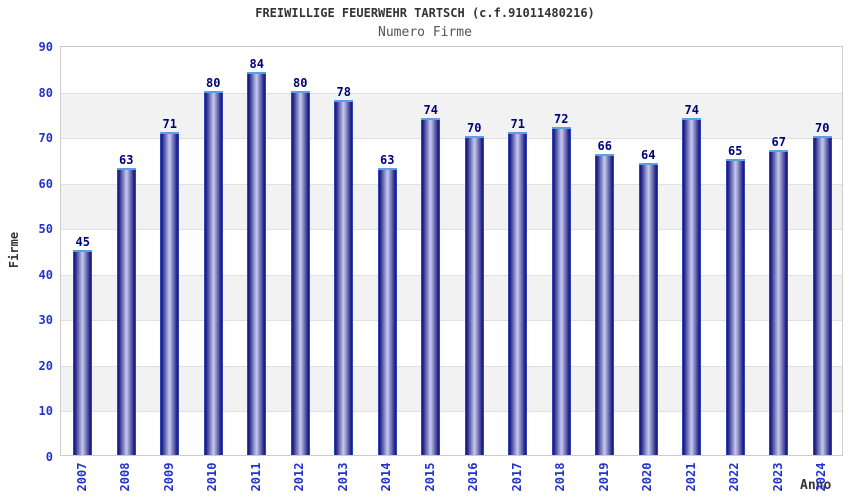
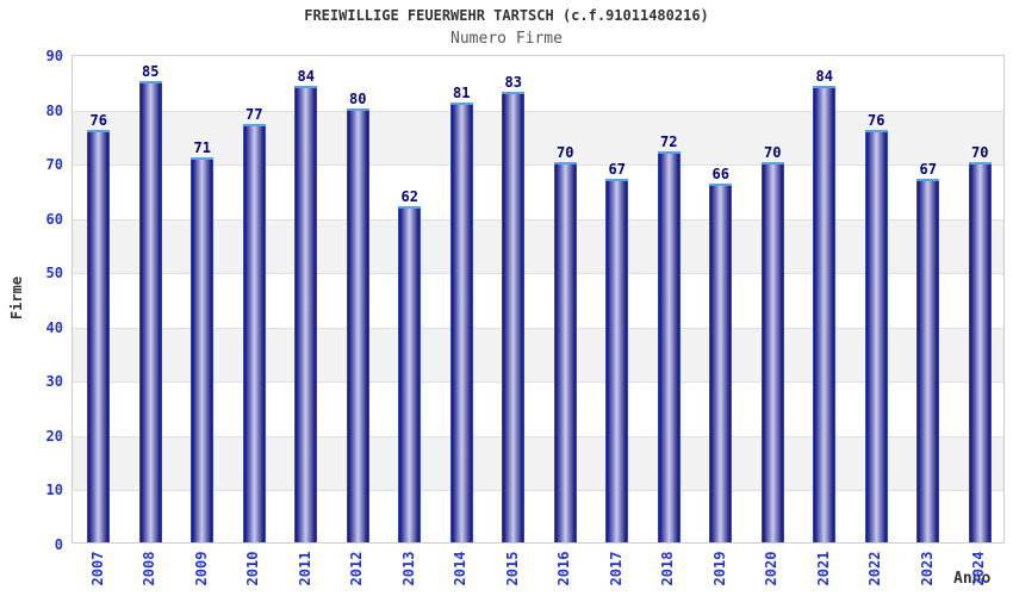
2007: 45 -> 76
2008: 63 -> 85
2010: 80 -> 77
2013: 78 -> 62
2014: 63 -> 81
2015: 74 -> 83
2017: 71 -> 67
2020: 64 -> 70
2021: 74 -> 84
2022: 65 -> 76
